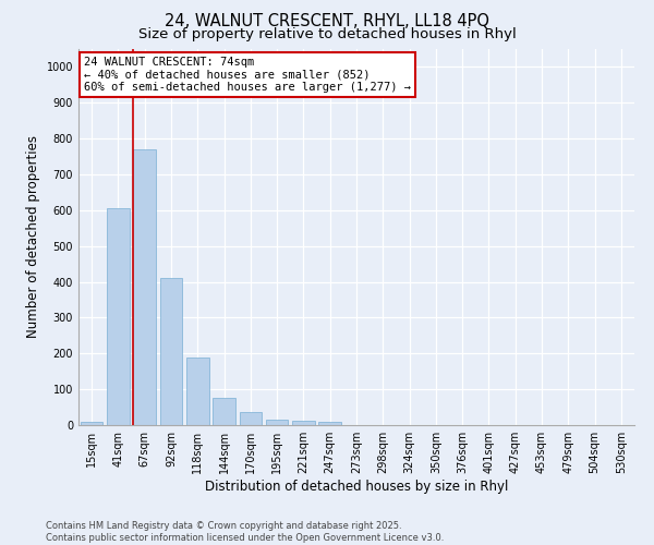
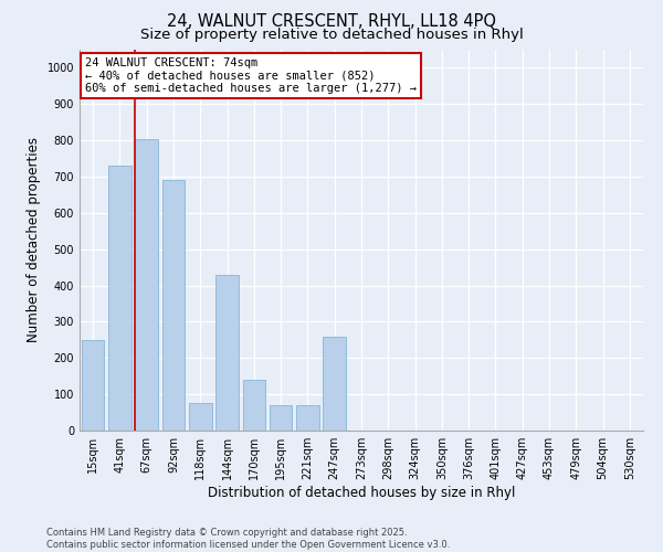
15sqm: 10 -> 250
41sqm: 605 -> 730
67sqm: 770 -> 805
92sqm: 412 -> 690
118sqm: 190 -> 75
144sqm: 77 -> 430
170sqm: 38 -> 140
195sqm: 15 -> 70
221sqm: 12 -> 70
247sqm: 10 -> 260
